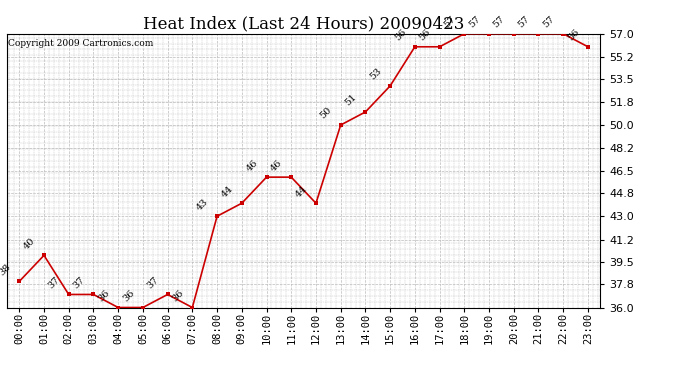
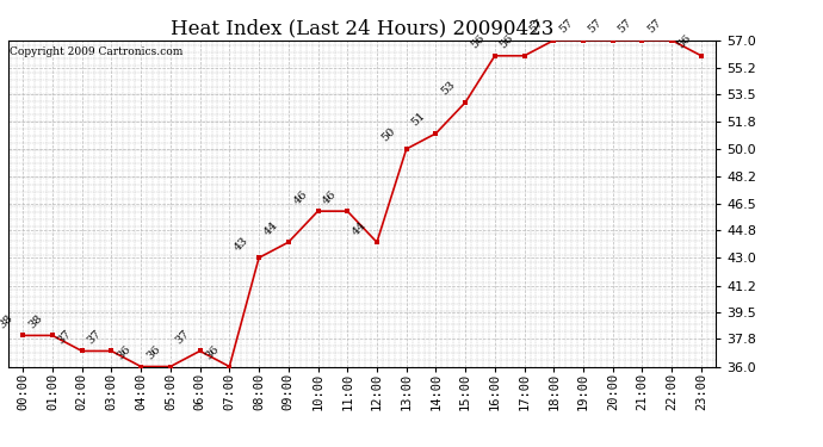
01:00: 40 -> 38
